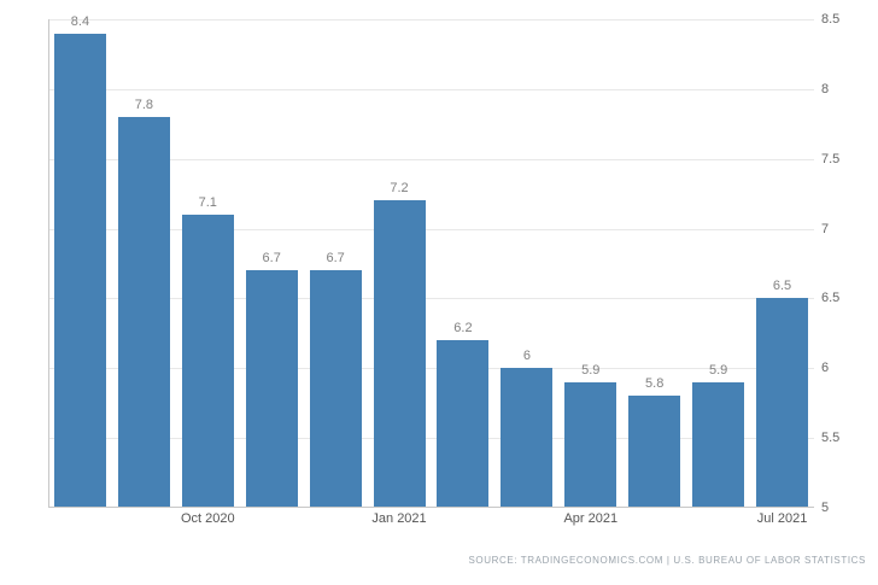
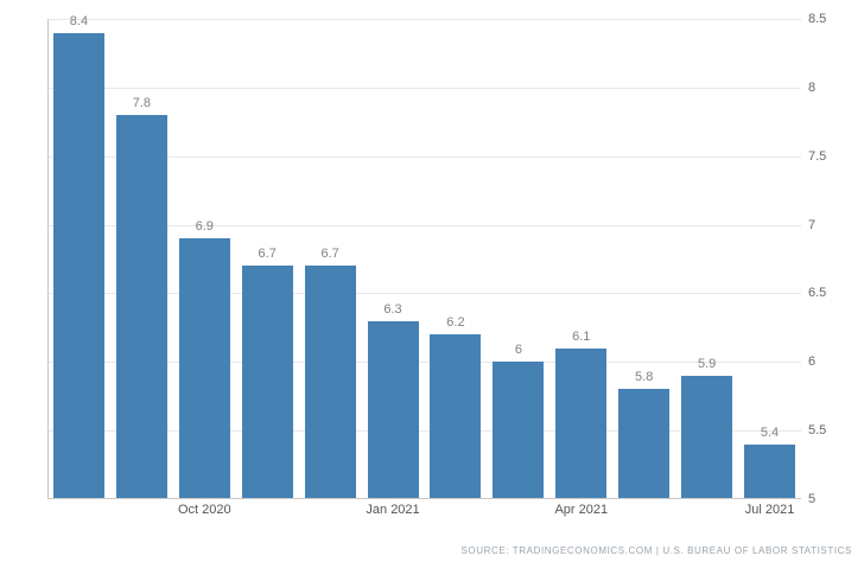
Oct 2020: 7.1 -> 6.9
Jan 2021: 7.2 -> 6.3
Apr 2021: 5.9 -> 6.1
Jul 2021: 6.5 -> 5.4
